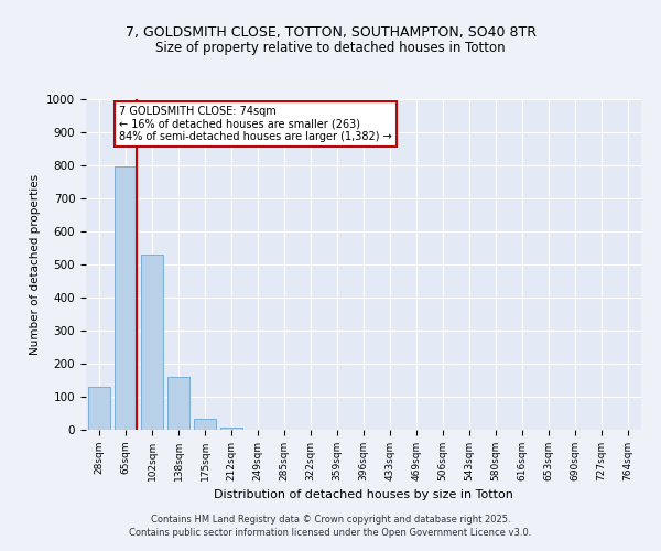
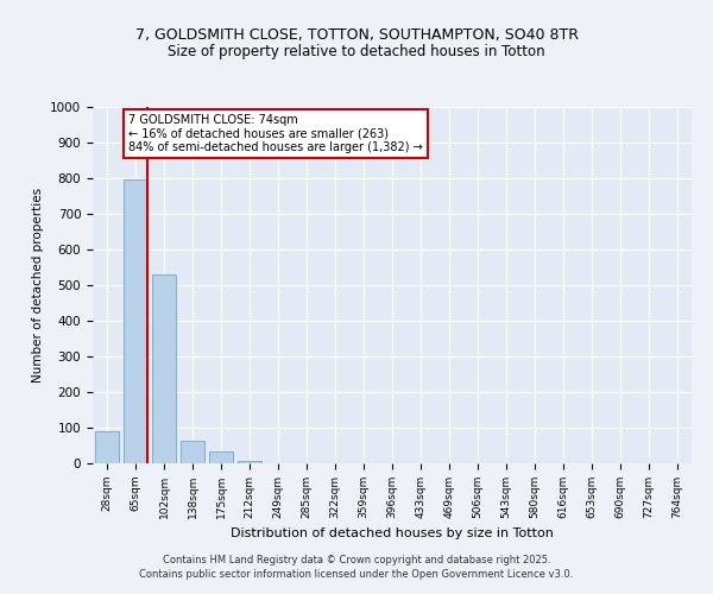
28sqm: 130 -> 90
138sqm: 160 -> 65
